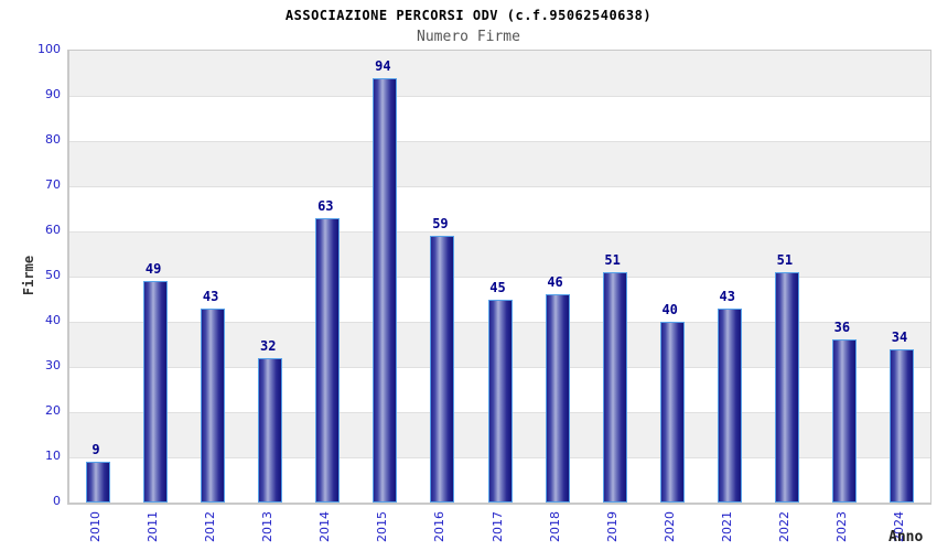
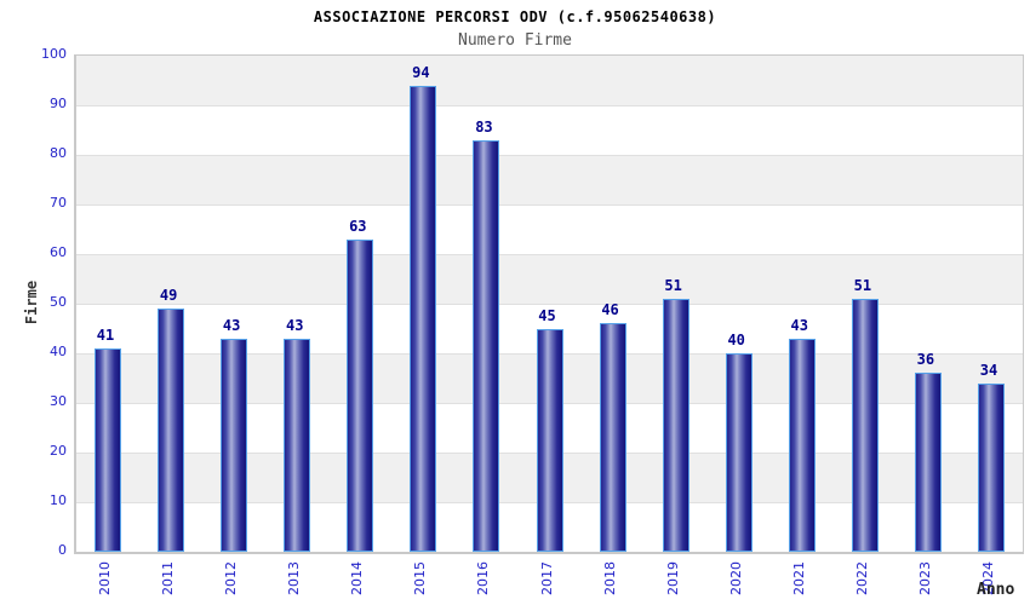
2010: 9 -> 41
2013: 32 -> 43
2016: 59 -> 83
